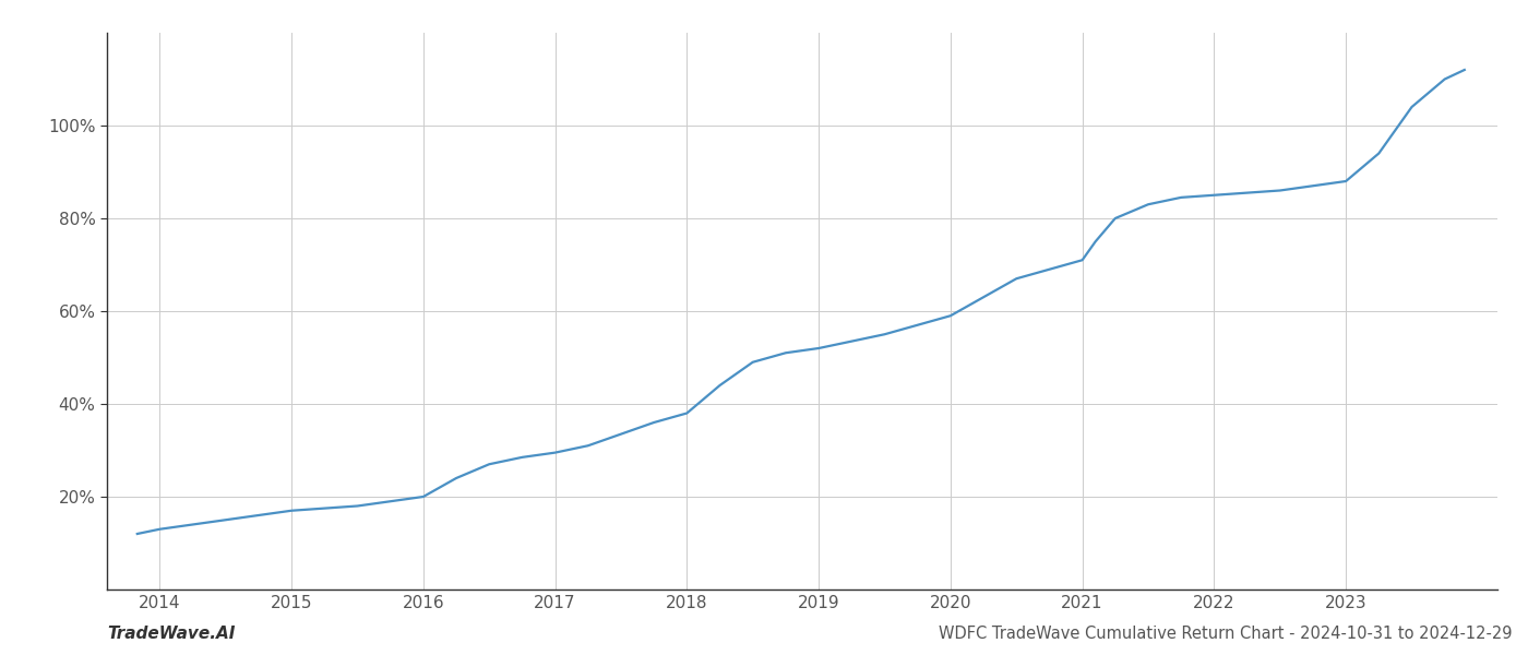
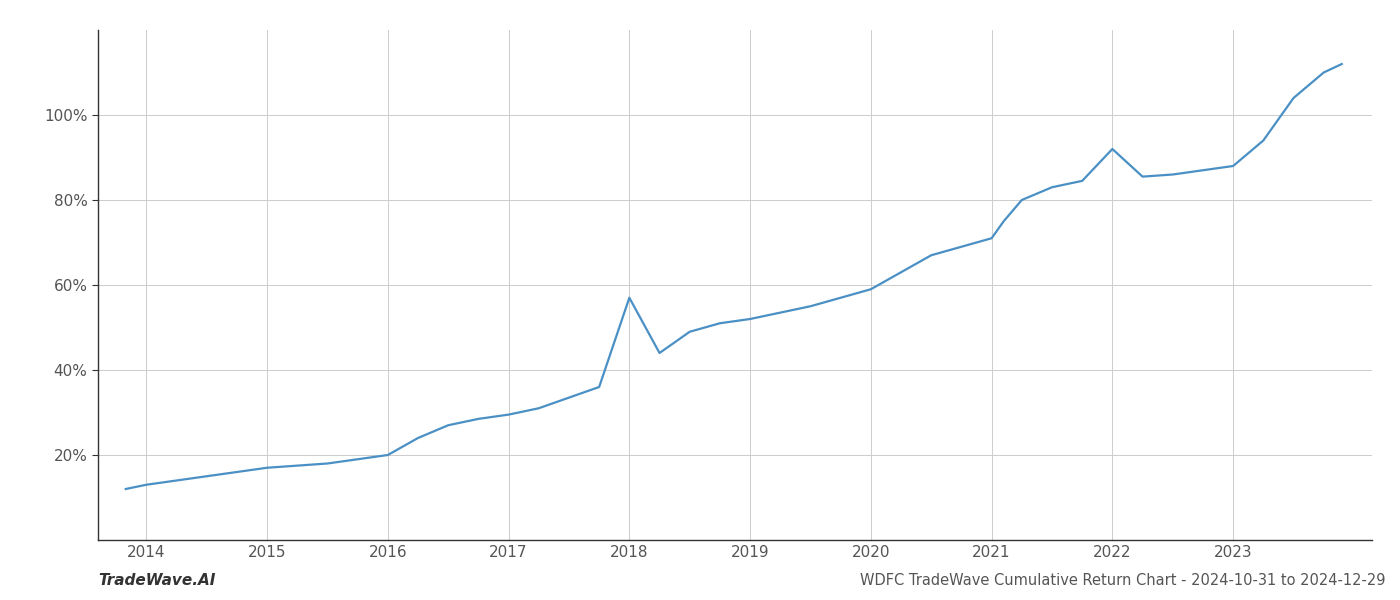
2018: 38.0% -> 57.0%
2022: 85.0% -> 92.0%
